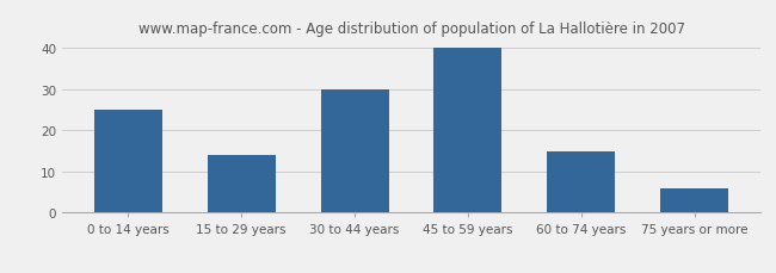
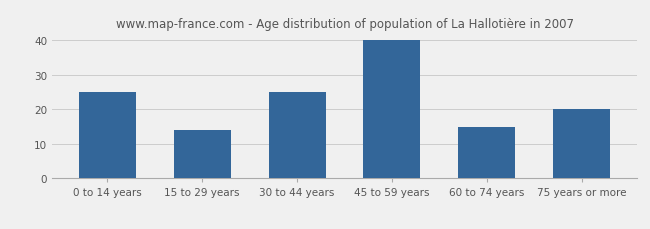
30 to 44 years: 30 -> 25
75 years or more: 6 -> 20
